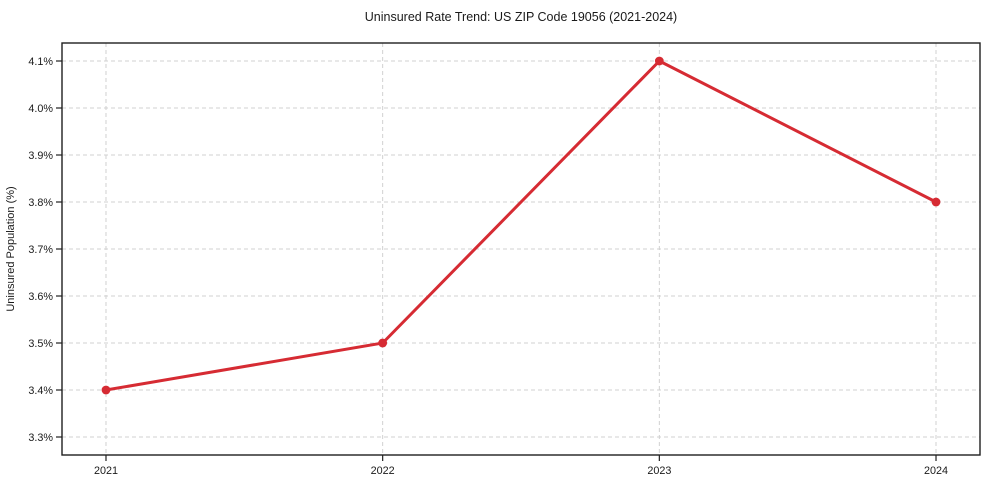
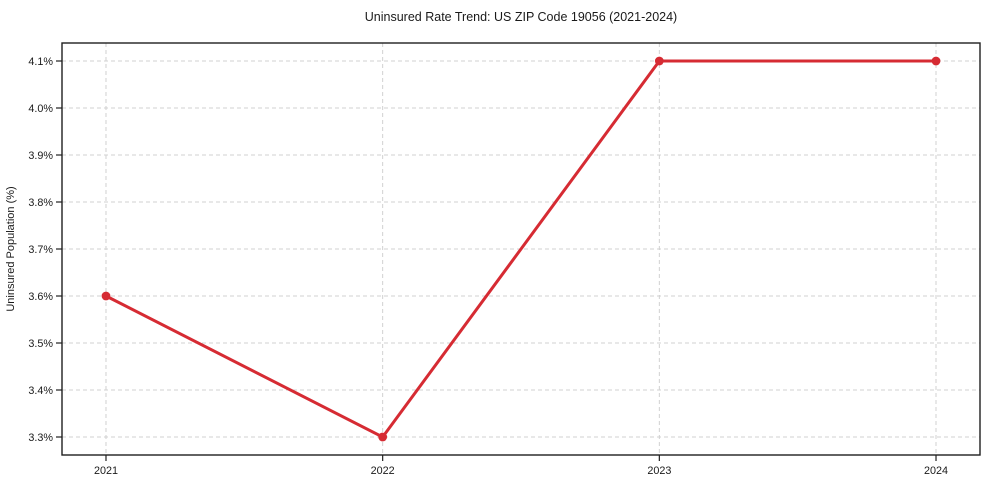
2021: 3.4% -> 3.6%
2022: 3.5% -> 3.3%
2024: 3.8% -> 4.1%
